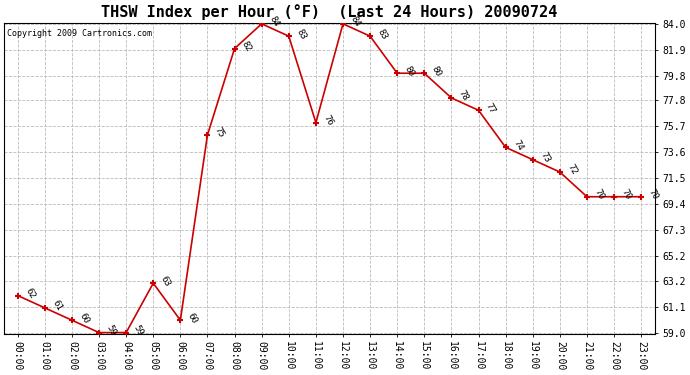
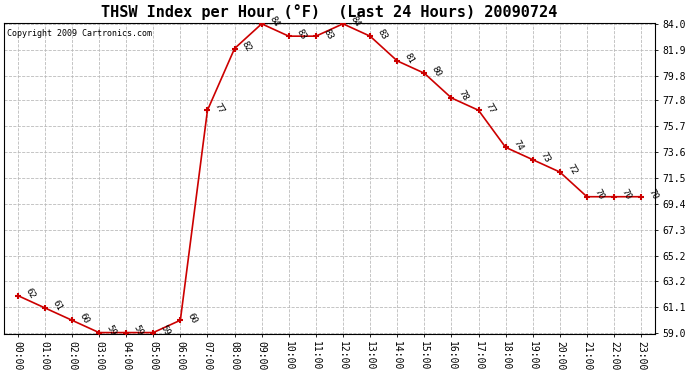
05:00: 63 -> 59
07:00: 75 -> 77
11:00: 76 -> 83
14:00: 80 -> 81
